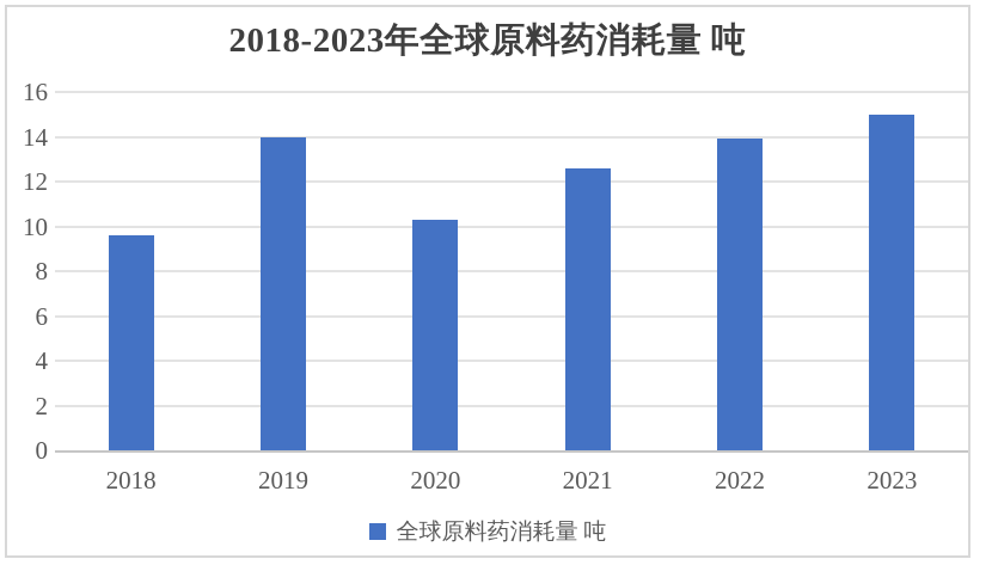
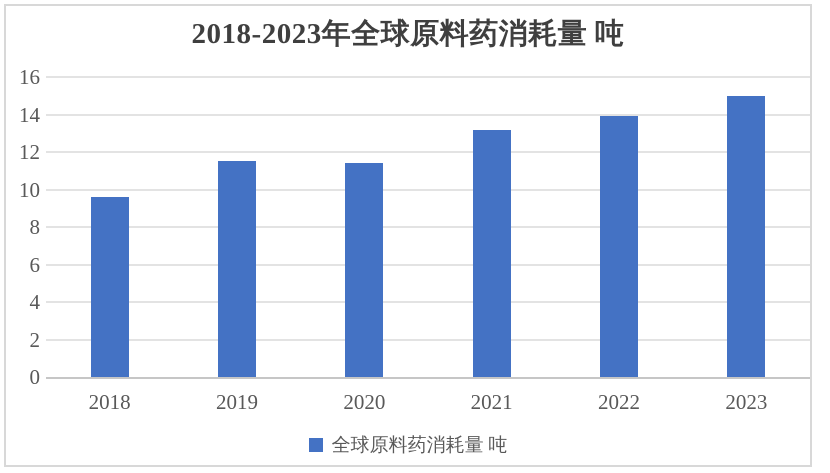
2019: 14.0 -> 11.5
2020: 10.3 -> 11.4
2021: 12.6 -> 13.2
